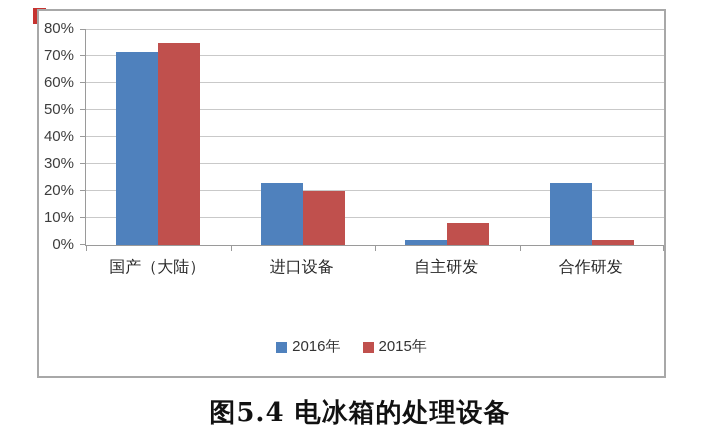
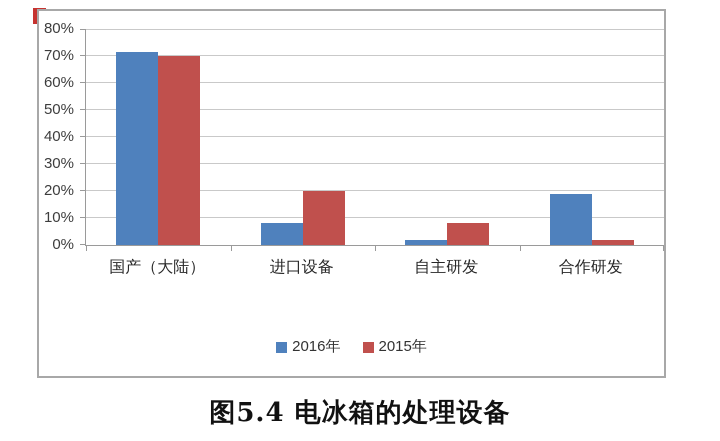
2015年/国产（大陆）: 75% -> 70%
2016年/进口设备: 23% -> 8%
2016年/合作研发: 23% -> 19%
